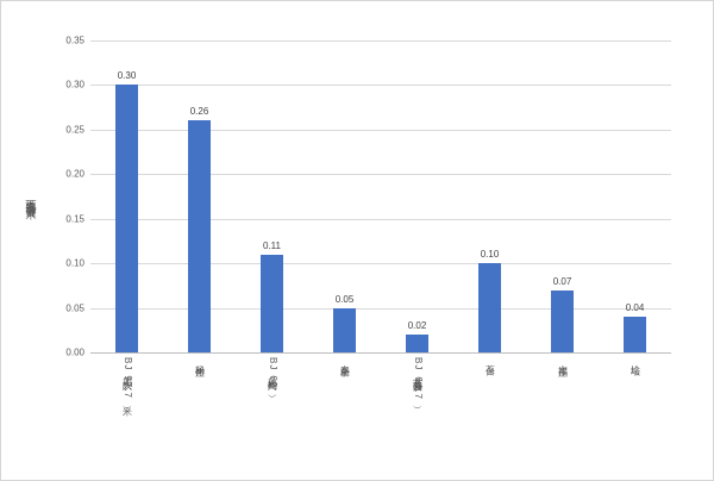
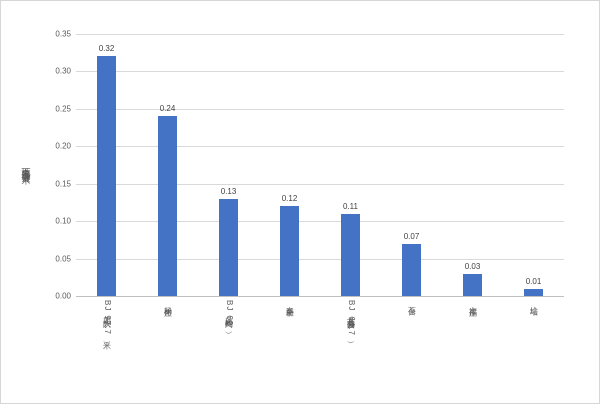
BJ四大队（97.7米）: 0.30 -> 0.32
杨树庄: 0.26 -> 0.24
BJ棒槌间（62）: 0.11 -> 0.13
丰益桥: 0.05 -> 0.12
BJ高鑫公园（64.7）: 0.02 -> 0.11
葆台: 0.10 -> 0.07
太福庄: 0.07 -> 0.03
埝坛: 0.04 -> 0.01
